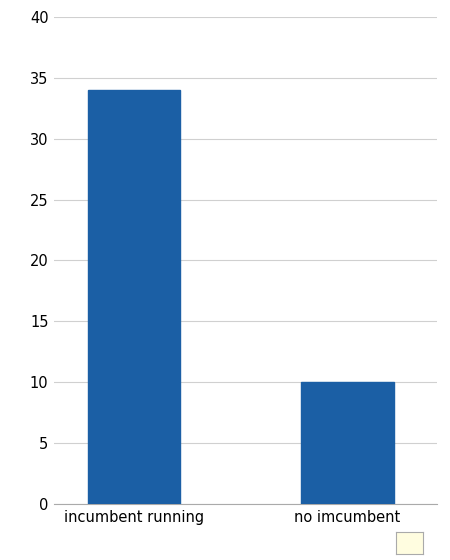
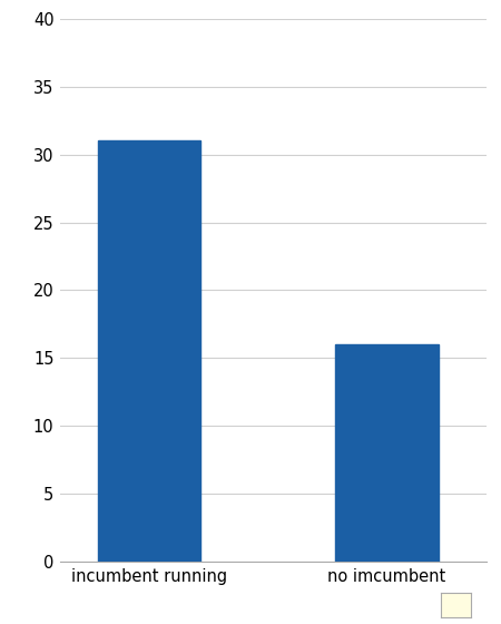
incumbent running: 34 -> 31
no imcumbent: 10 -> 16
